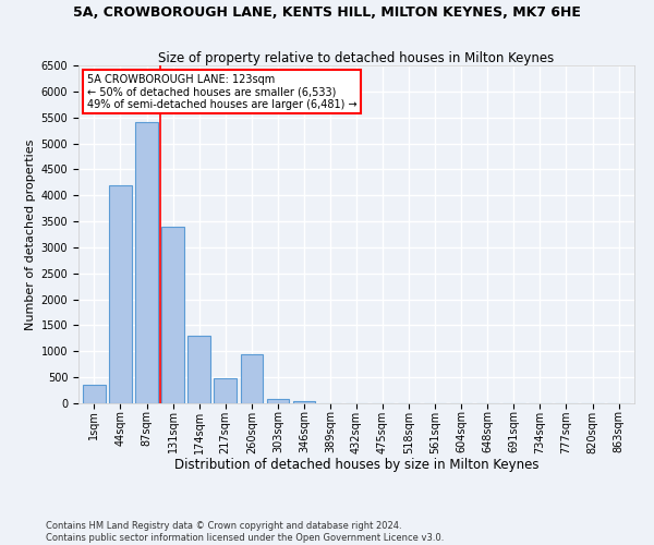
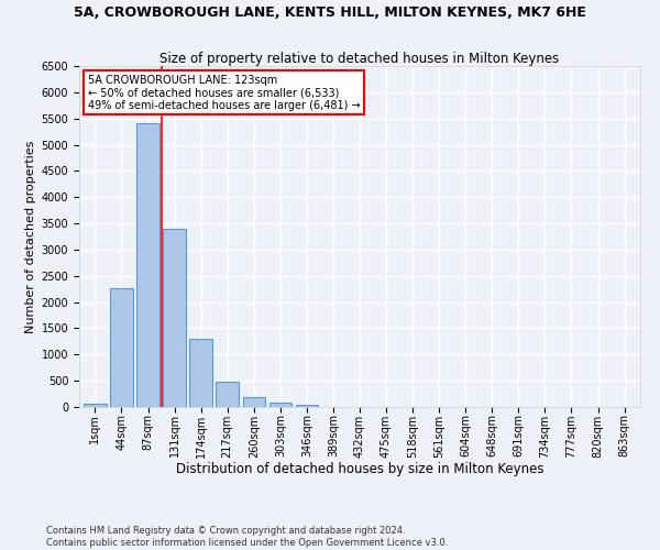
1sqm: 350 -> 70
44sqm: 4200 -> 2270
260sqm: 950 -> 180
